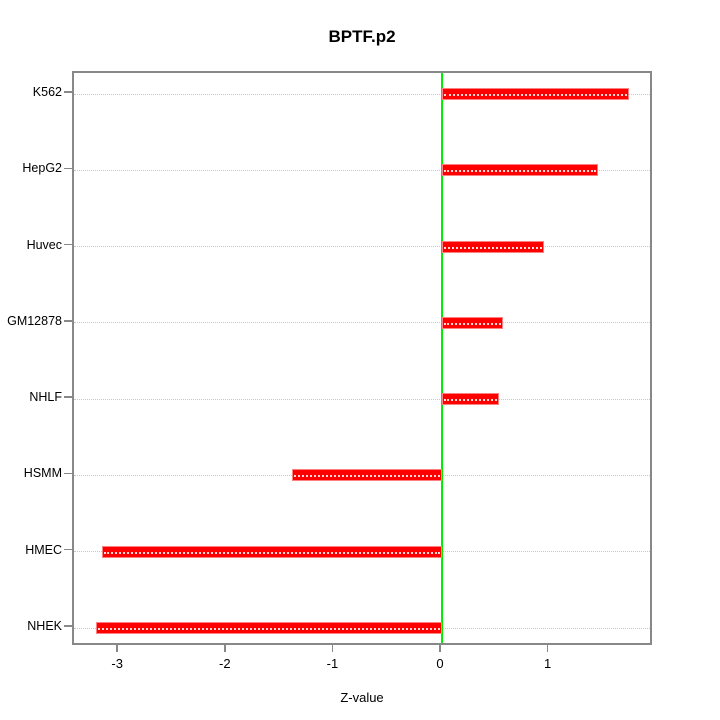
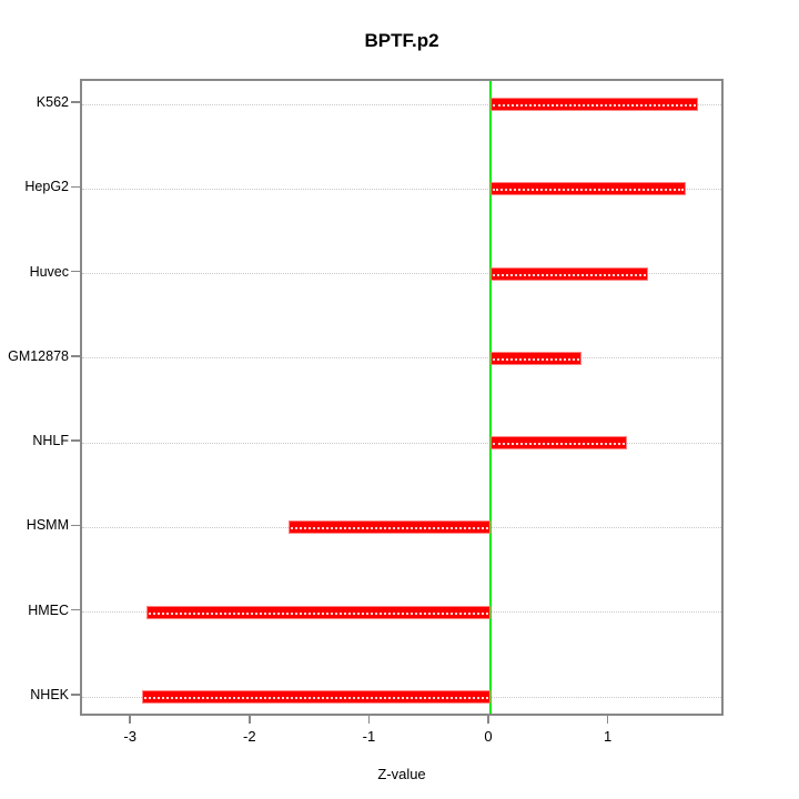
HepG2: 1.45 -> 1.64
Huvec: 0.95 -> 1.32
GM12878: 0.57 -> 0.76
NHLF: 0.53 -> 1.14
HSMM: -1.39 -> -1.69
HMEC: -3.16 -> -2.88
NHEK: -3.22 -> -2.92
